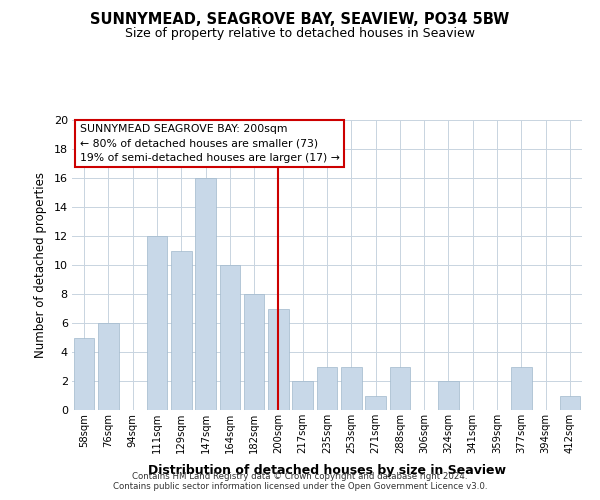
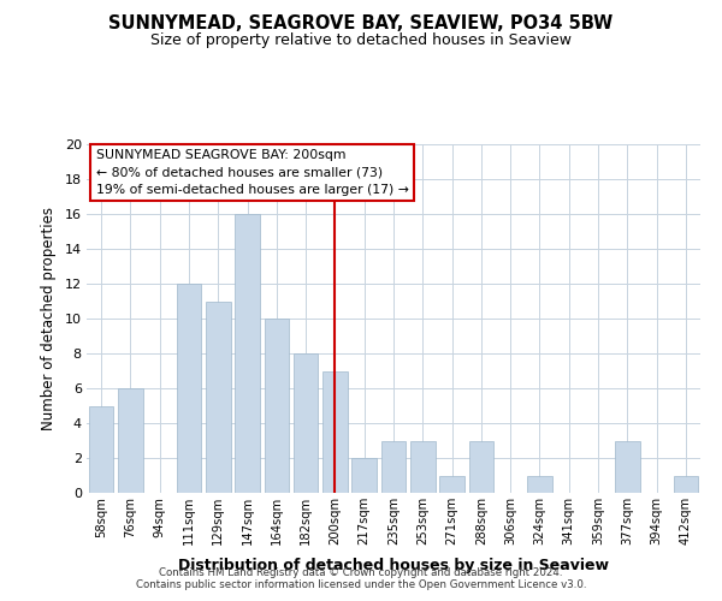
324sqm: 2 -> 1
